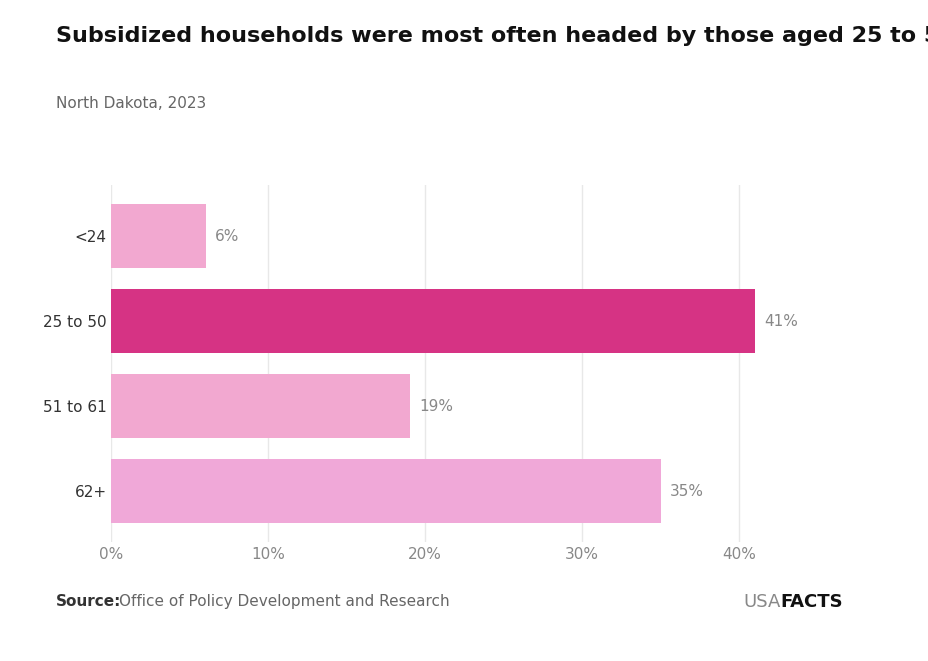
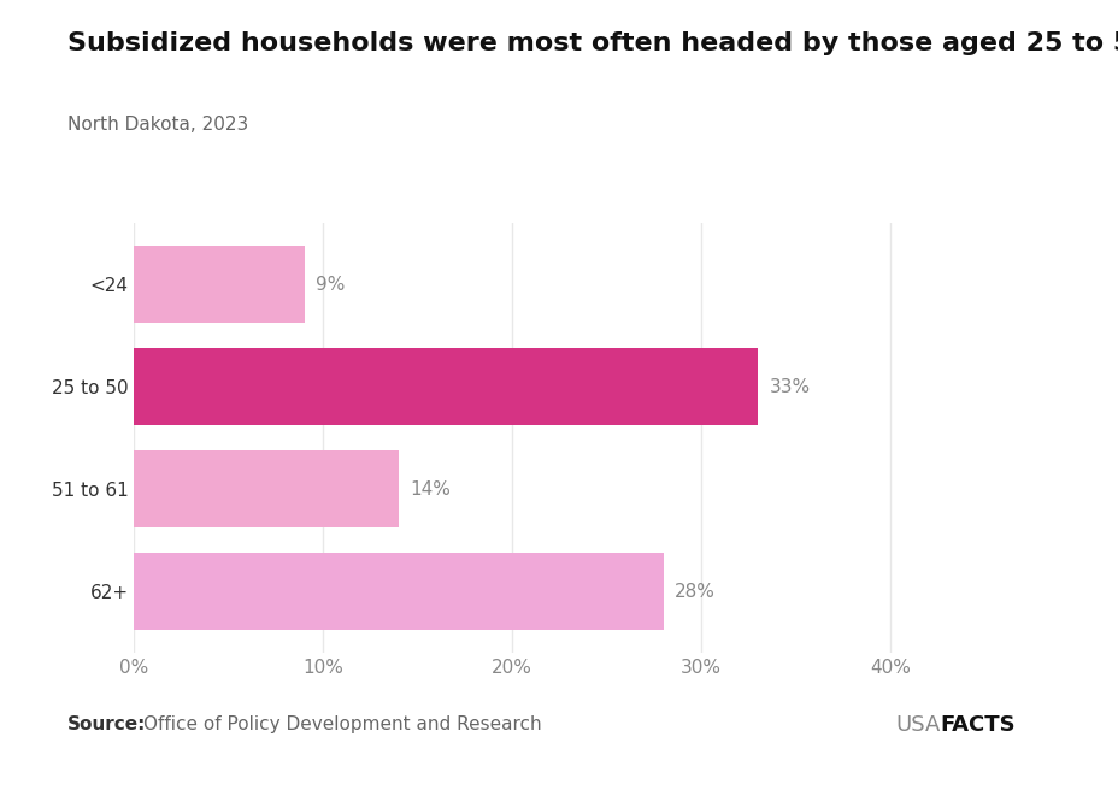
<24: 6% -> 9%
25 to 50: 41% -> 33%
51 to 61: 19% -> 14%
62+: 35% -> 28%
